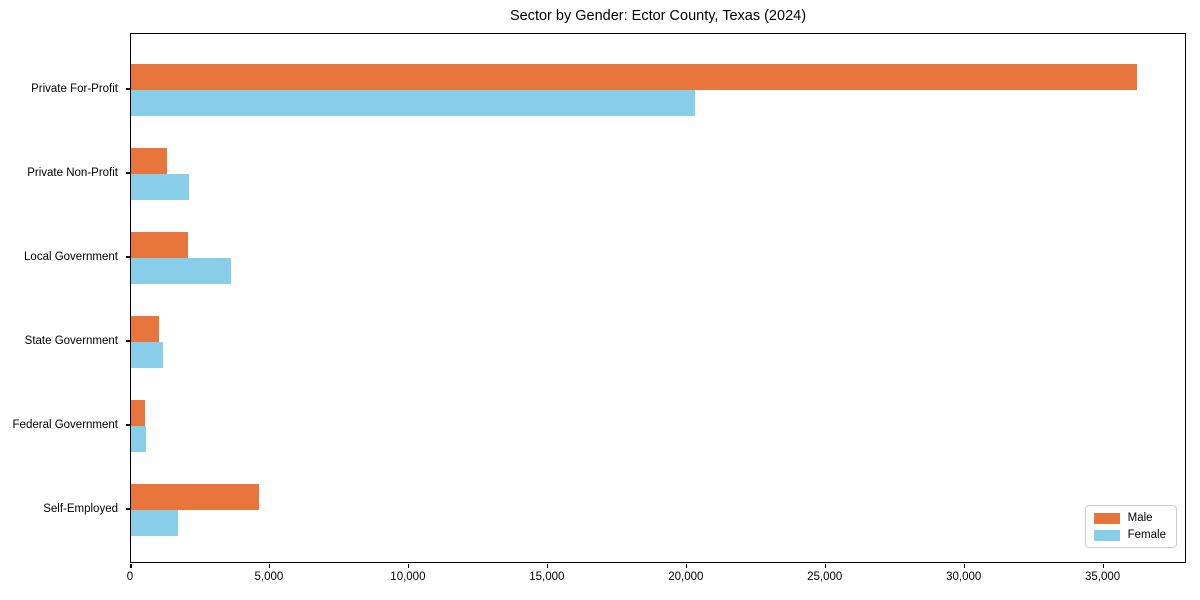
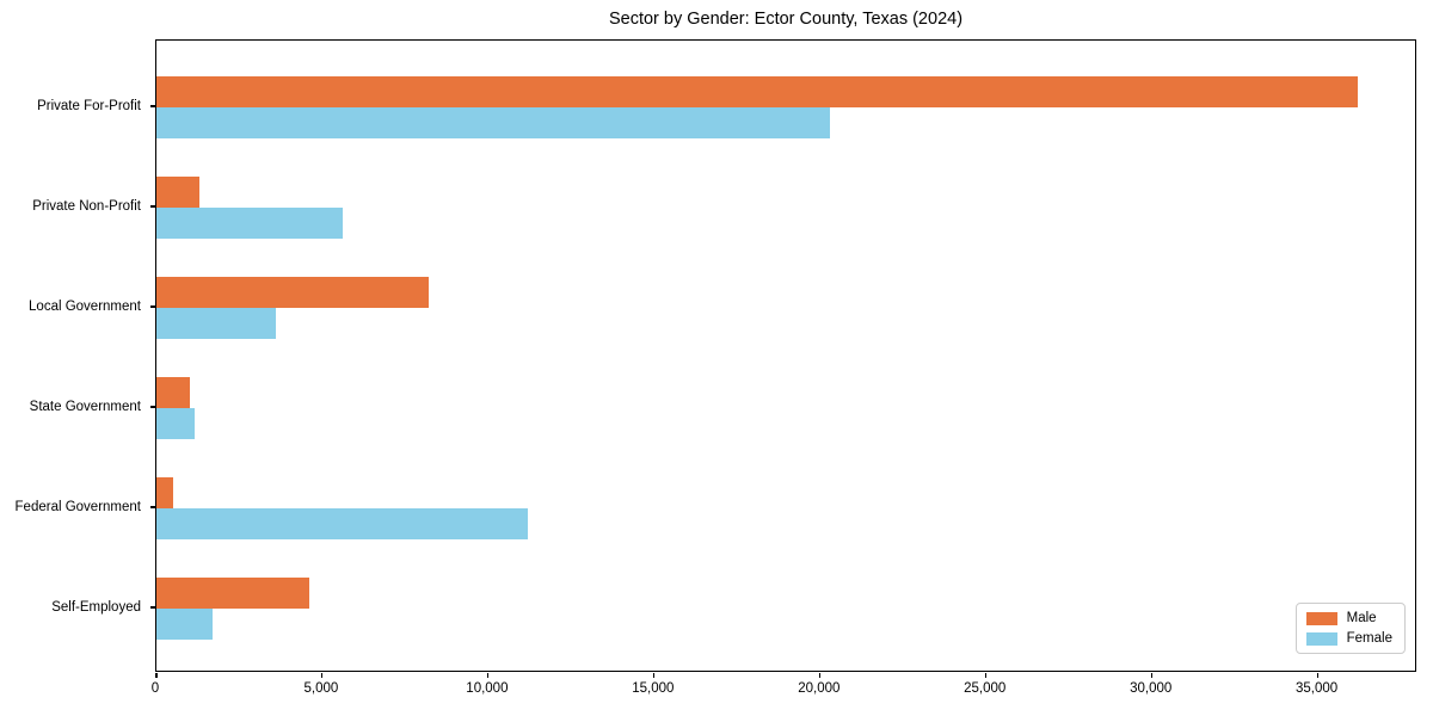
Female/Private Non-Profit: 2100 -> 5600
Male/Local Government: 2000 -> 8200
Female/Federal Government: 500 -> 11200
